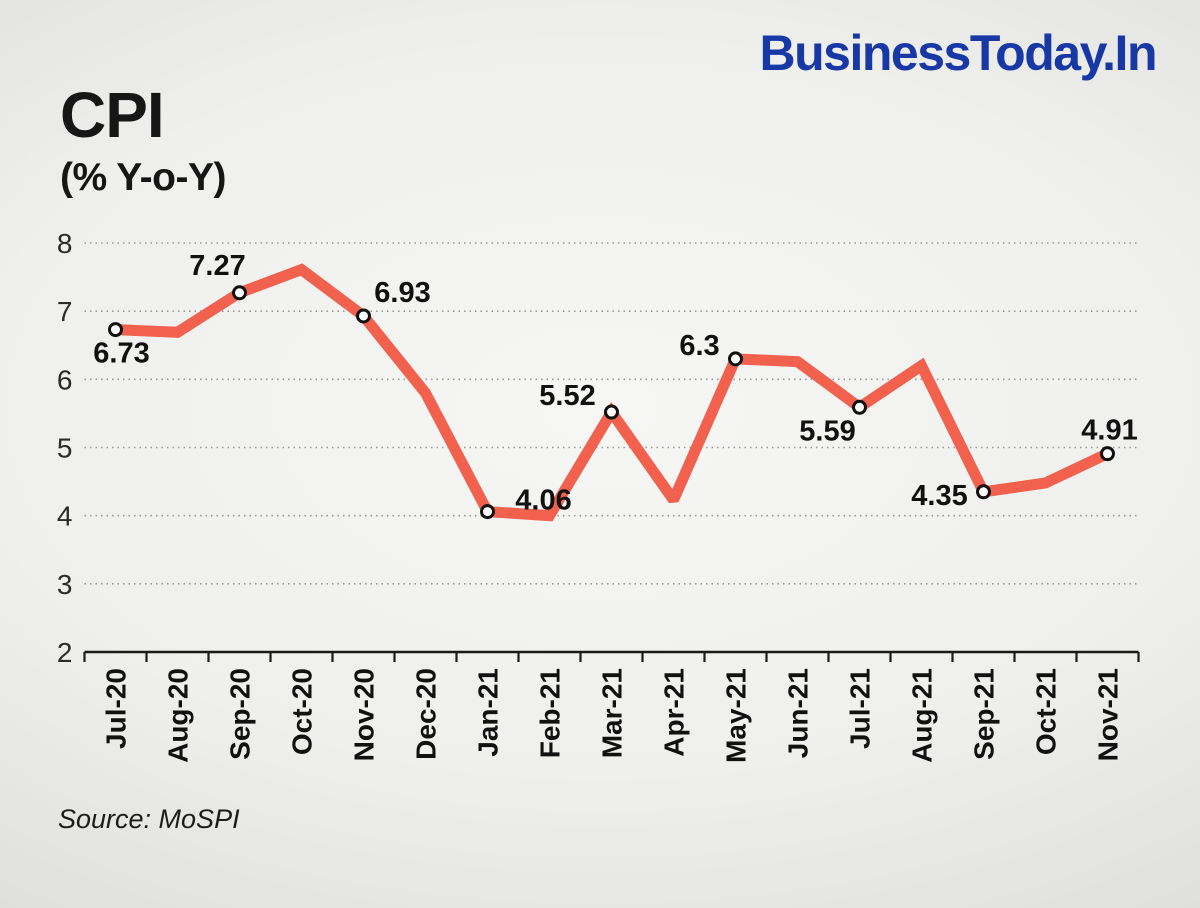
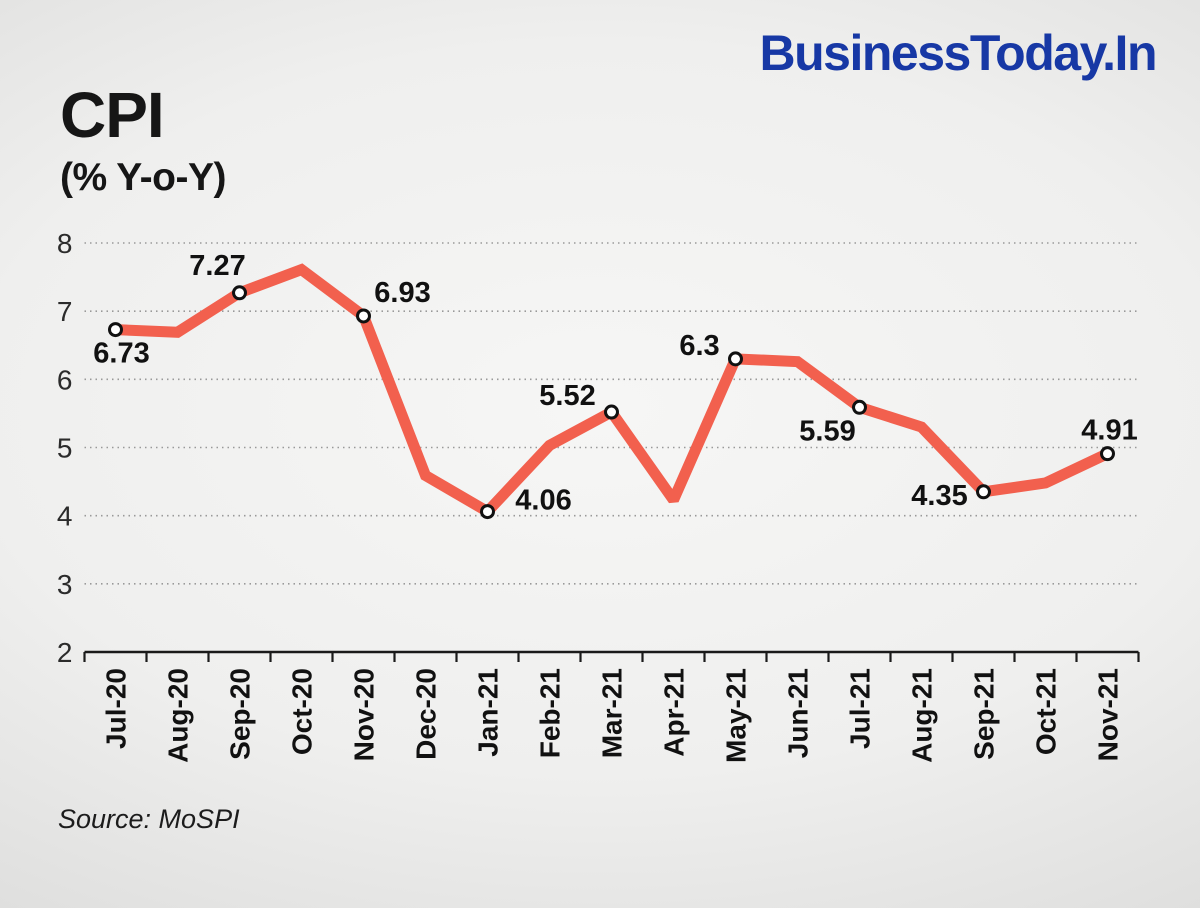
Dec-20: 5.8 -> 4.6
Feb-21: 4.0 -> 5.0
Aug-21: 6.2 -> 5.3
